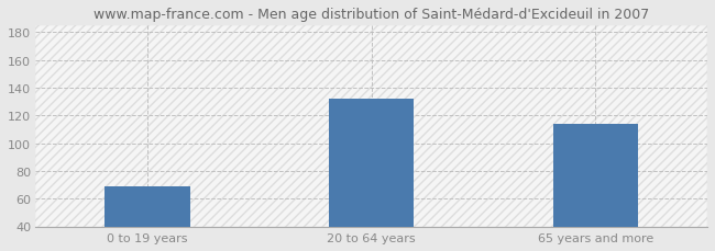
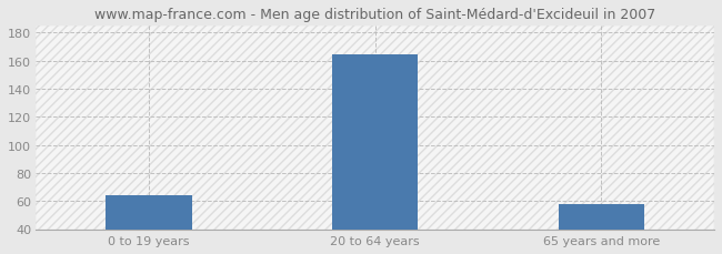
0 to 19 years: 69 -> 64
20 to 64 years: 132 -> 164
65 years and more: 114 -> 58
